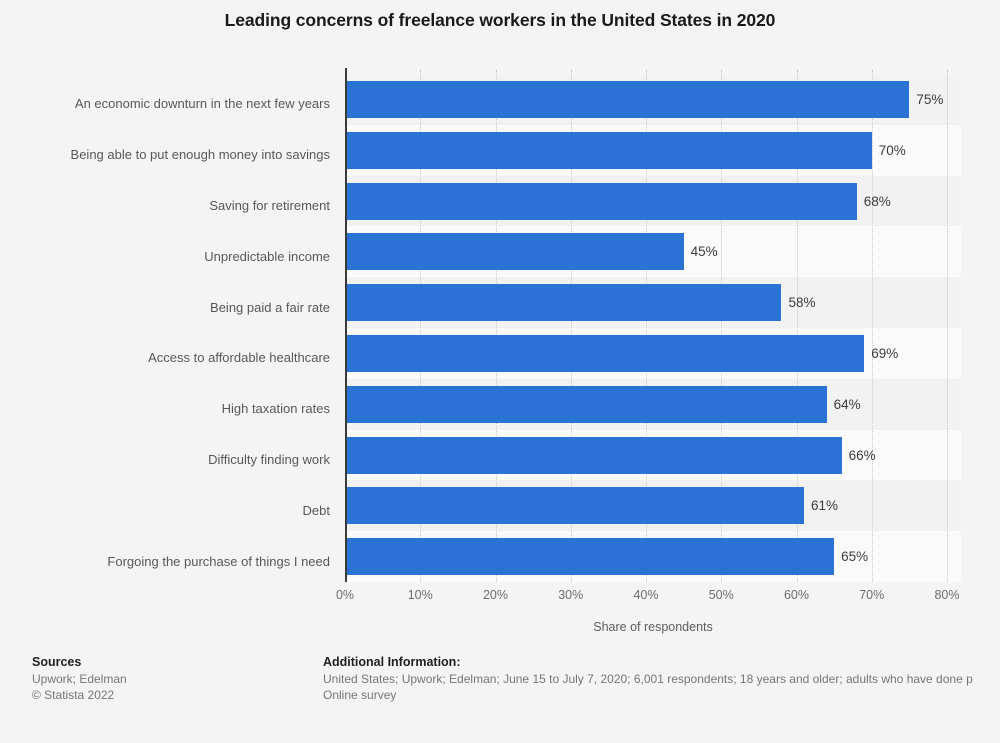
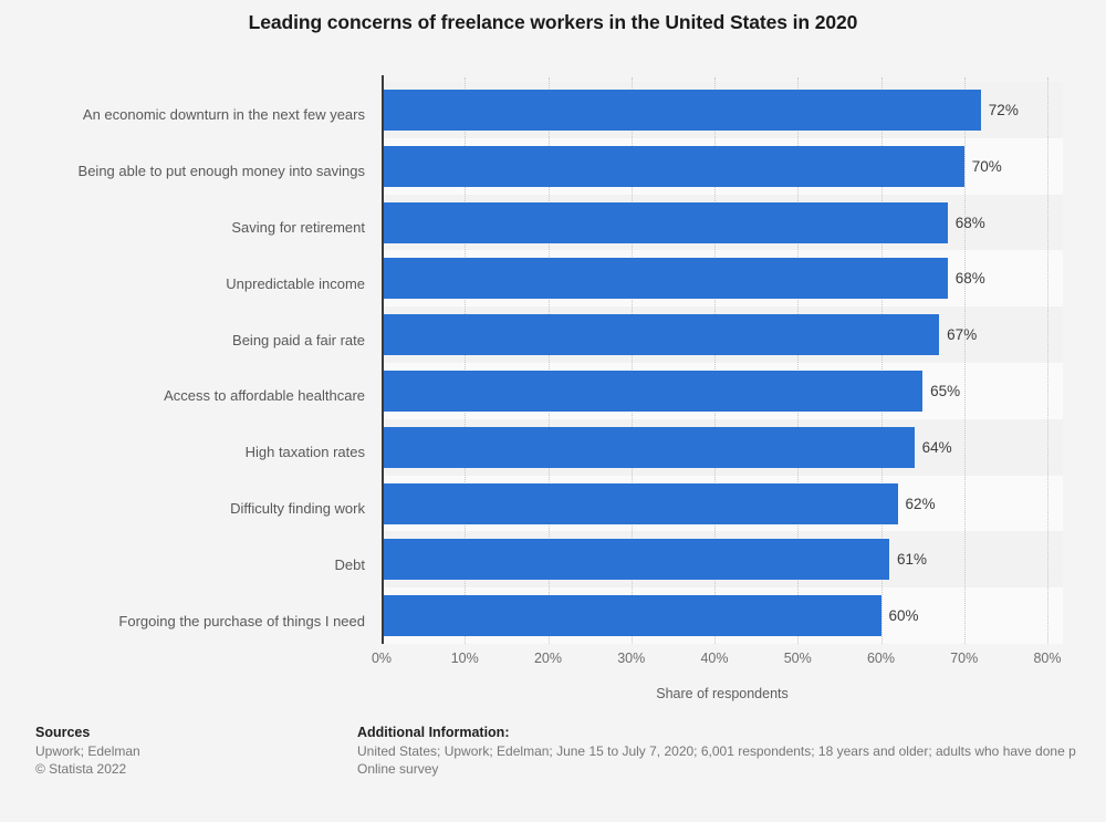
An economic downturn in the next few years: 75% -> 72%
Unpredictable income: 45% -> 68%
Being paid a fair rate: 58% -> 67%
Access to affordable healthcare: 69% -> 65%
Difficulty finding work: 66% -> 62%
Forgoing the purchase of things I need: 65% -> 60%
